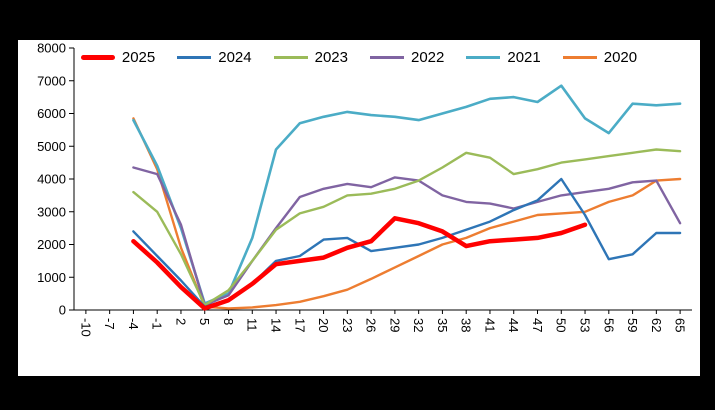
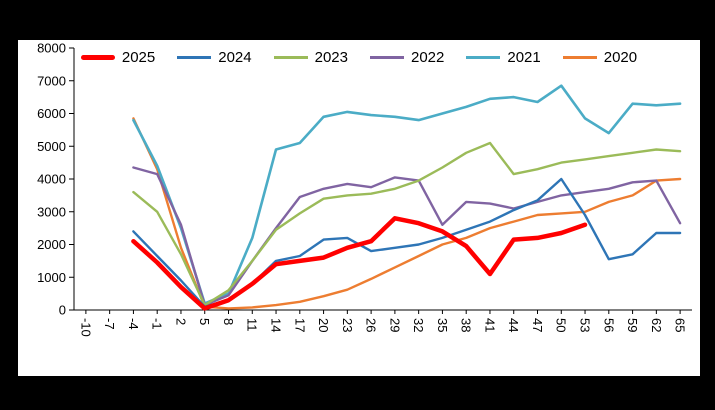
2021/17: 5700 -> 5100
2023/20: 3200 -> 3400
2022/35: 3500 -> 2600
2025/41: 2100 -> 1100
2023/41: 4600 -> 5100
